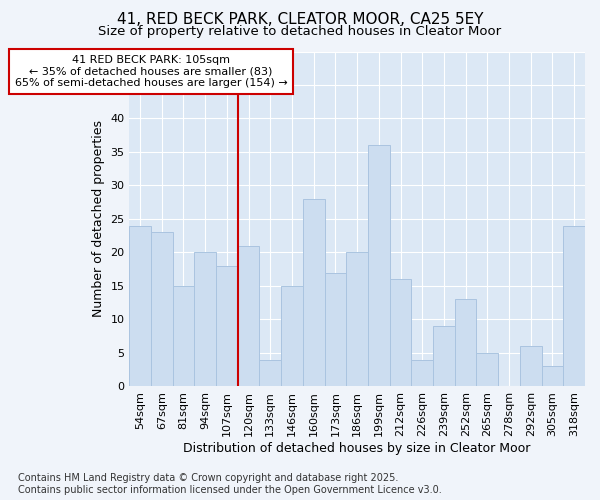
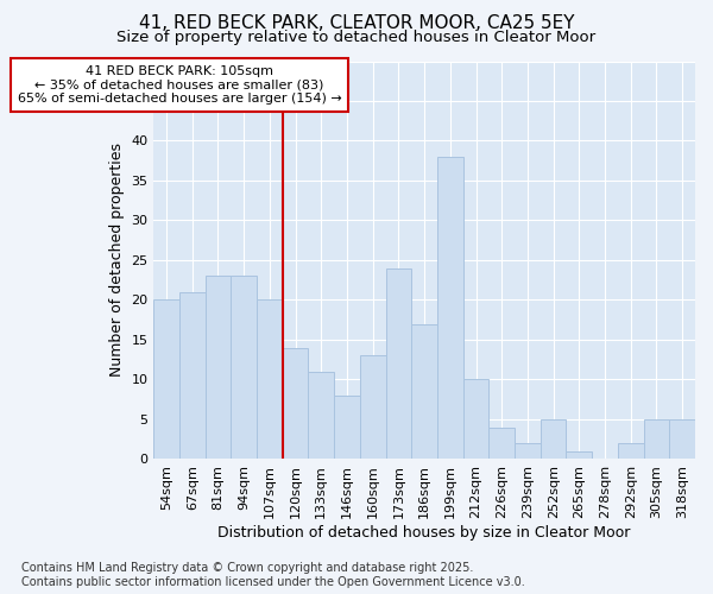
54sqm: 24 -> 20
67sqm: 23 -> 21
81sqm: 15 -> 23
94sqm: 20 -> 23
107sqm: 18 -> 20
120sqm: 21 -> 14
133sqm: 4 -> 11
146sqm: 15 -> 8
160sqm: 28 -> 13
173sqm: 17 -> 24
186sqm: 20 -> 17
199sqm: 36 -> 38
212sqm: 16 -> 10
239sqm: 9 -> 2
252sqm: 13 -> 5
265sqm: 5 -> 1
292sqm: 6 -> 2
305sqm: 3 -> 5
318sqm: 24 -> 5
